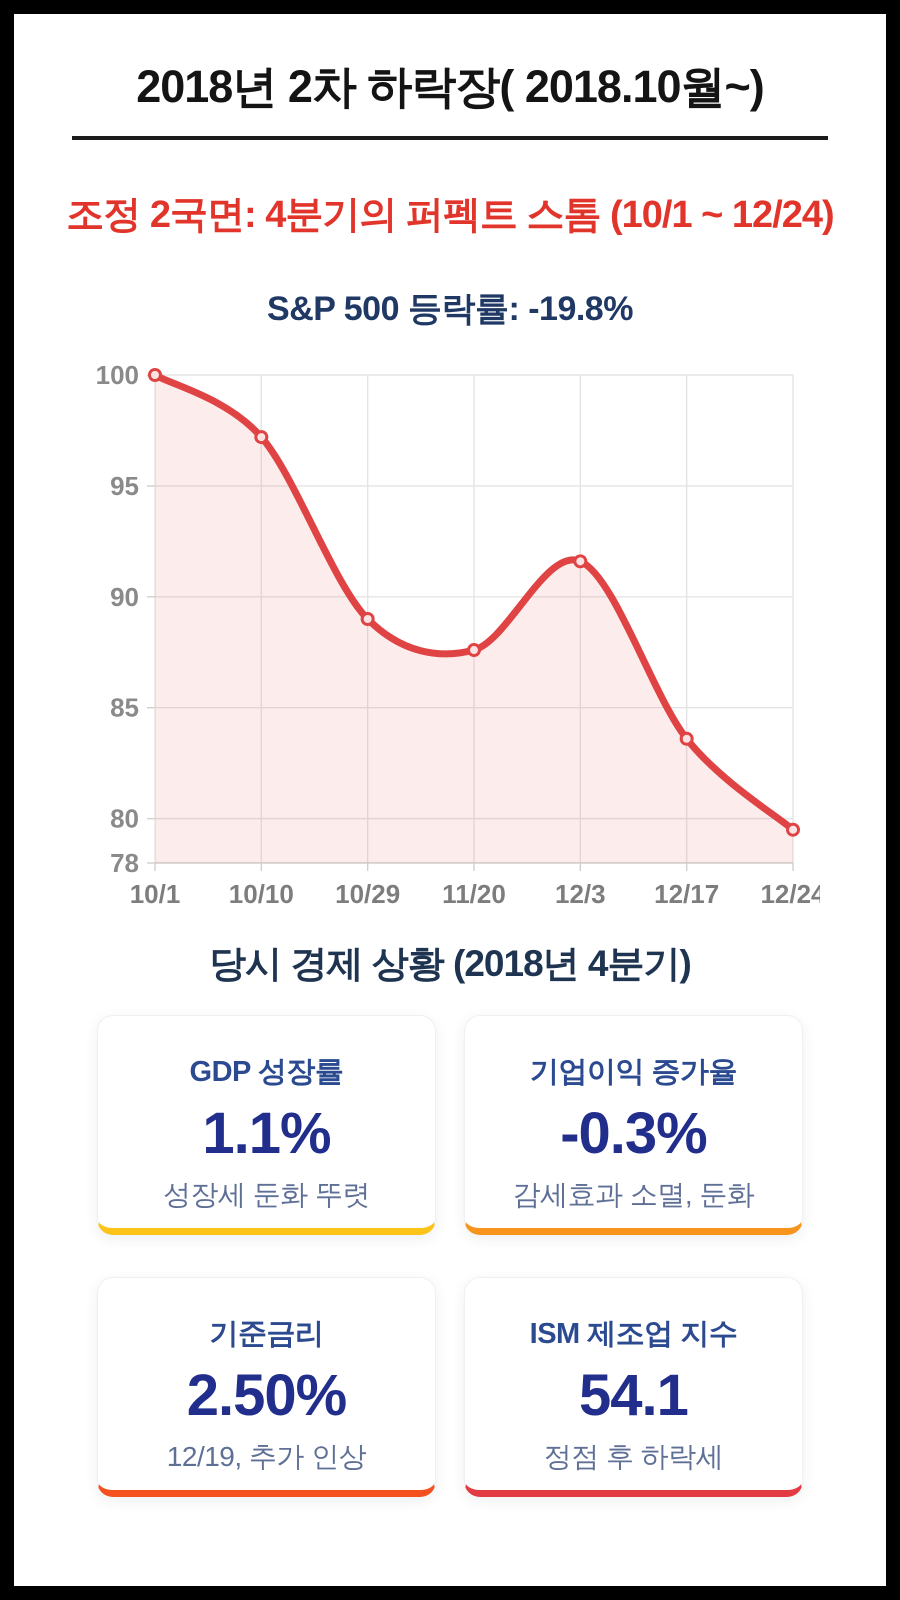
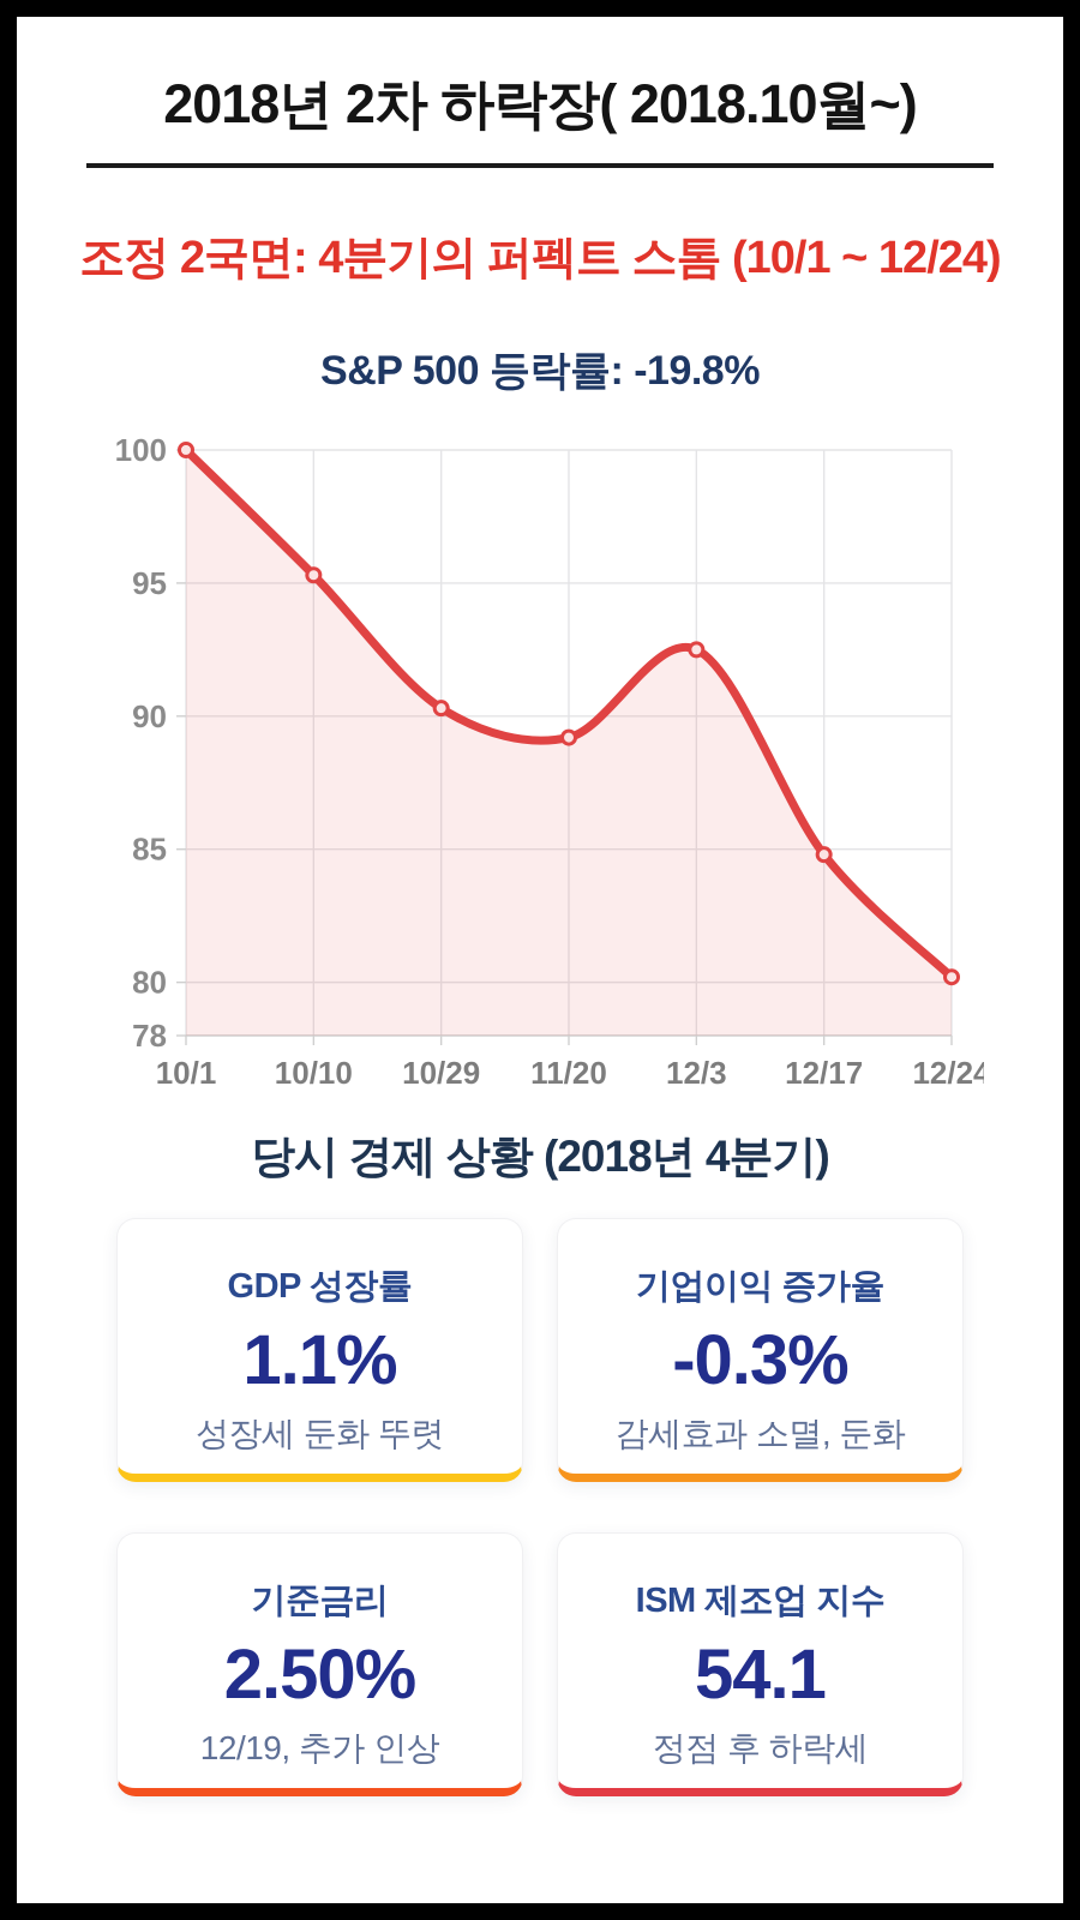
10/10: 97.2 -> 95.3
10/29: 89.0 -> 90.3
11/20: 87.6 -> 89.2
12/3: 91.6 -> 92.5
12/17: 83.6 -> 84.8
12/24: 79.5 -> 80.2
